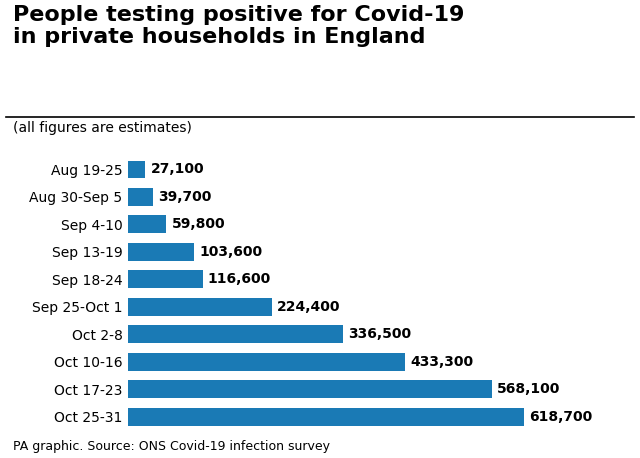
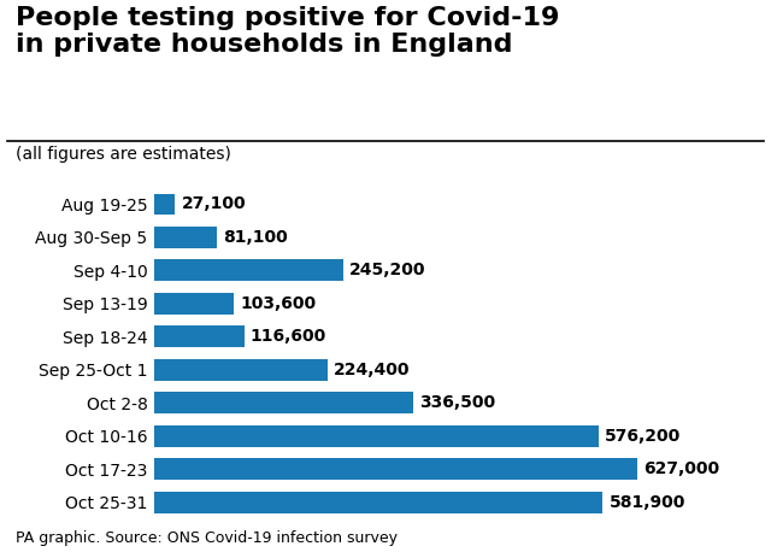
Aug 30-Sep 5: 39,700 -> 81,100
Sep 4-10: 59,800 -> 245,200
Oct 10-16: 433,300 -> 576,200
Oct 17-23: 568,100 -> 627,000
Oct 25-31: 618,700 -> 581,900
